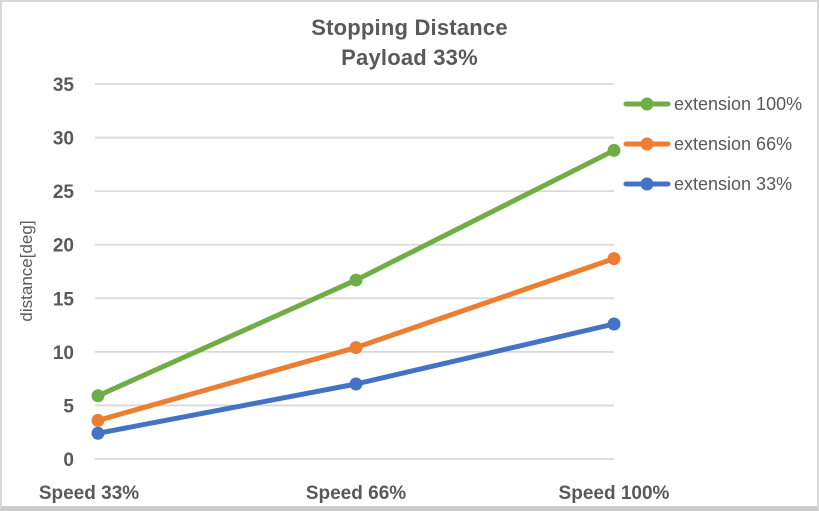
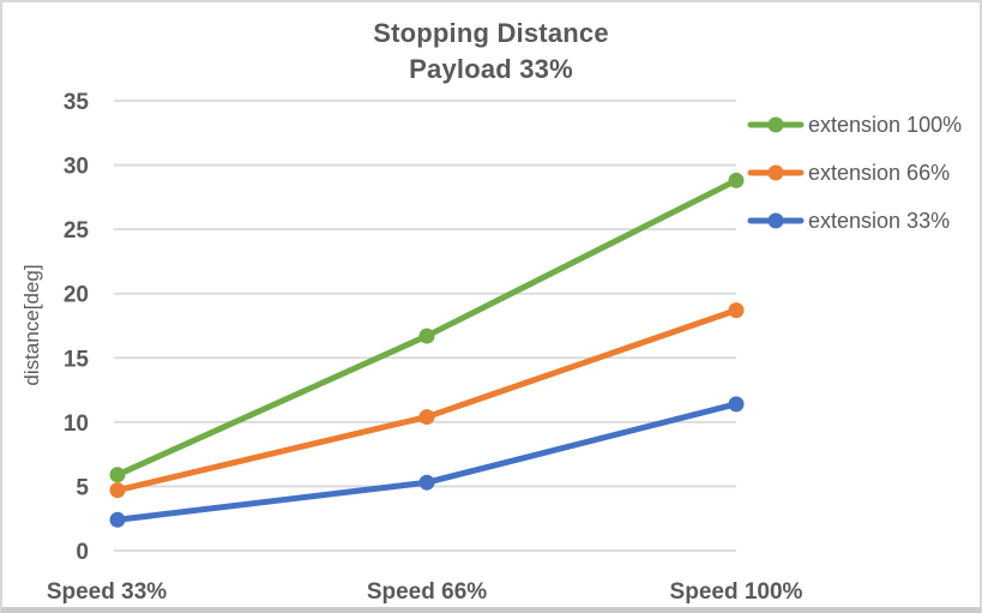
extension 66%/Speed 33%: 3.6 -> 4.7
extension 33%/Speed 66%: 7.0 -> 5.3
extension 33%/Speed 100%: 12.6 -> 11.4
